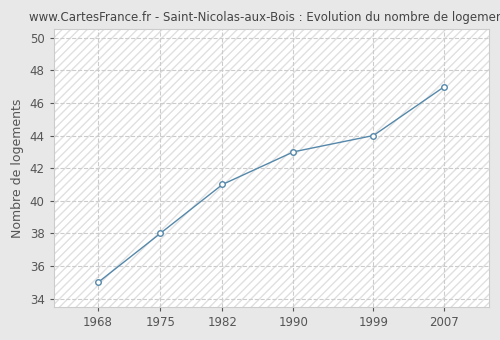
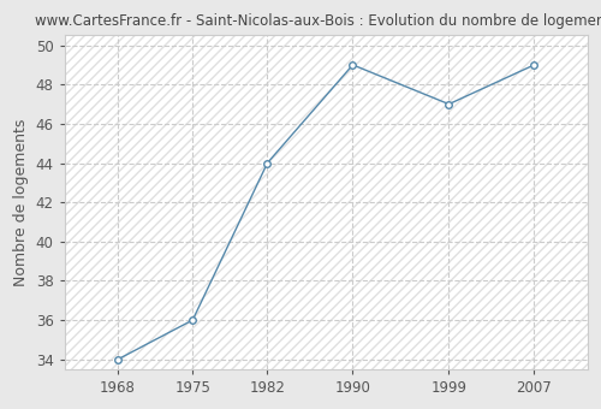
1968: 35 -> 34
1975: 38 -> 36
1982: 41 -> 44
1990: 43 -> 49
1999: 44 -> 47
2007: 47 -> 49
